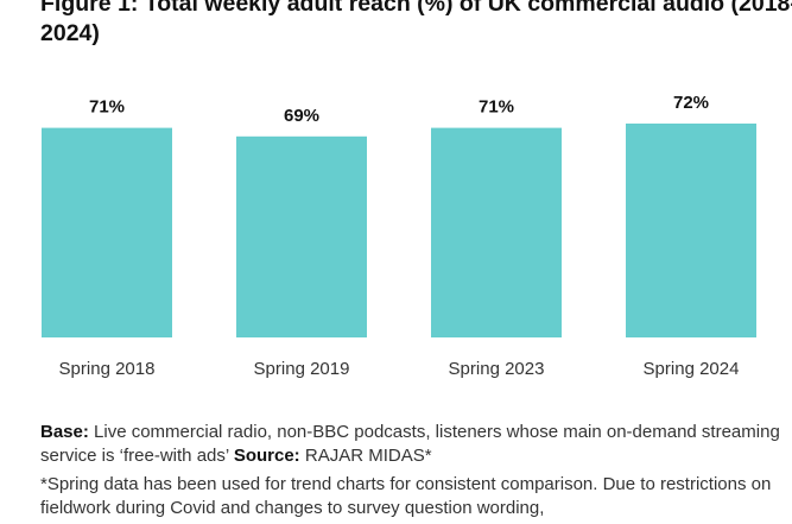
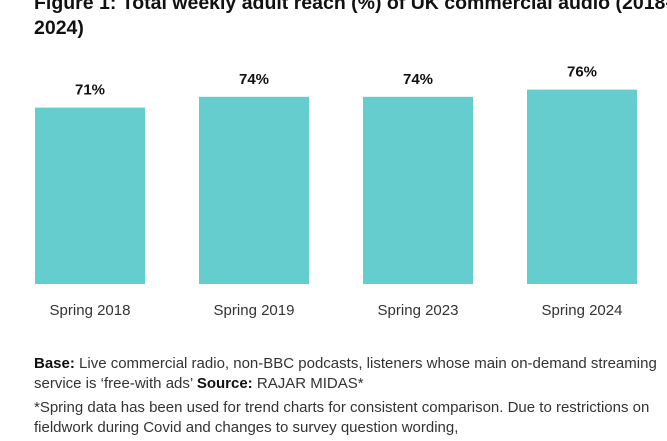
Spring 2019: 69% -> 74%
Spring 2023: 71% -> 74%
Spring 2024: 72% -> 76%
